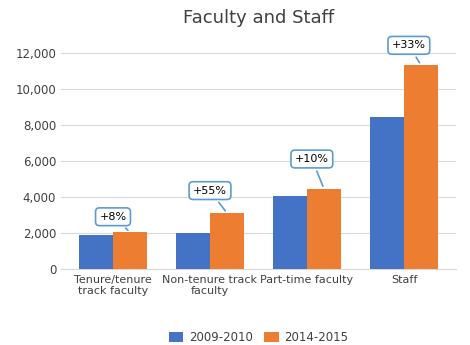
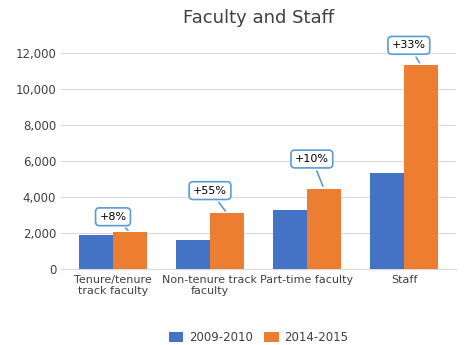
2009-2010/Non-tenure track faculty: 2,000 -> 1,600
2009-2010/Part-time faculty: 4,000 -> 3,300
2009-2010/Staff: 8,400 -> 5,300
